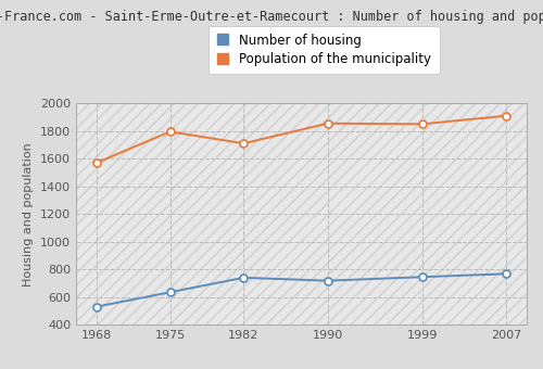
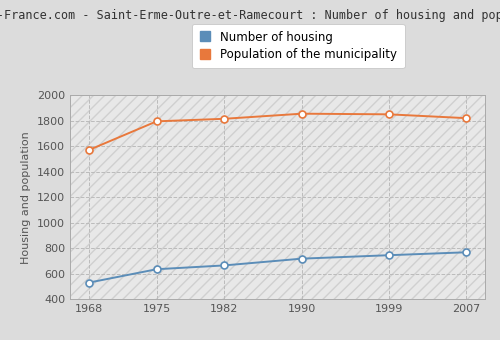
Number of housing/1982: 740 -> 660
Population of the municipality/1982: 1710 -> 1820
Population of the municipality/2007: 1910 -> 1820
